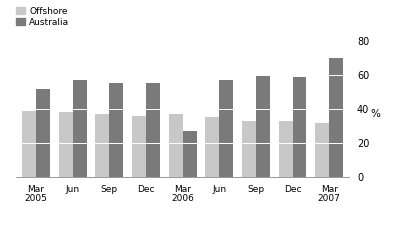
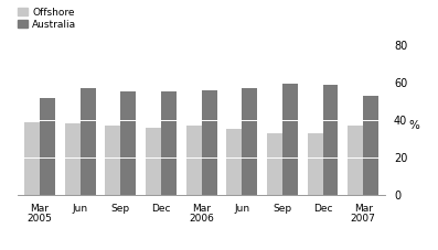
Australia/Mar 2006: 27 -> 56
Offshore/Mar 2007: 32 -> 37
Australia/Mar 2007: 70 -> 53
